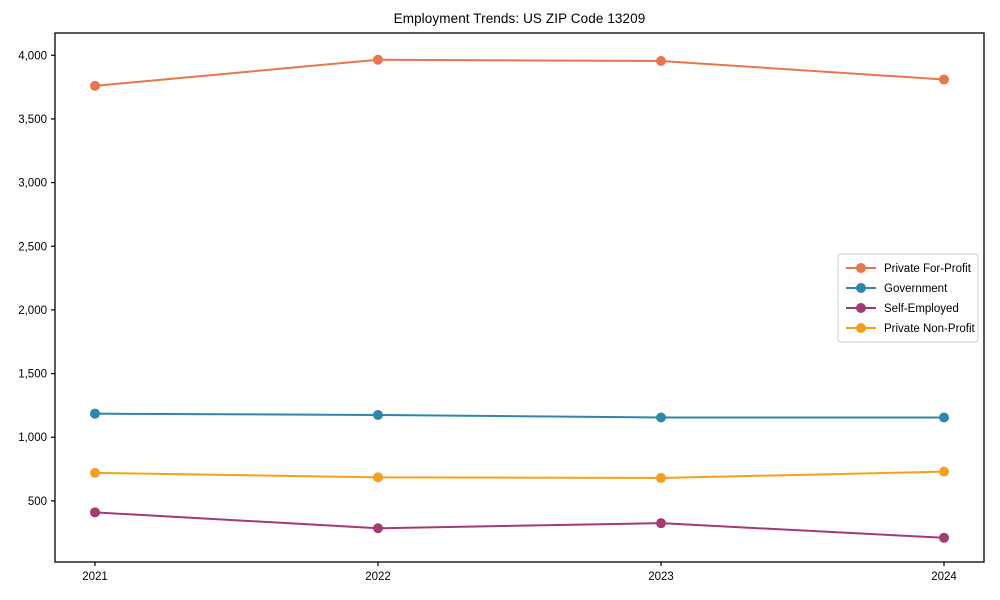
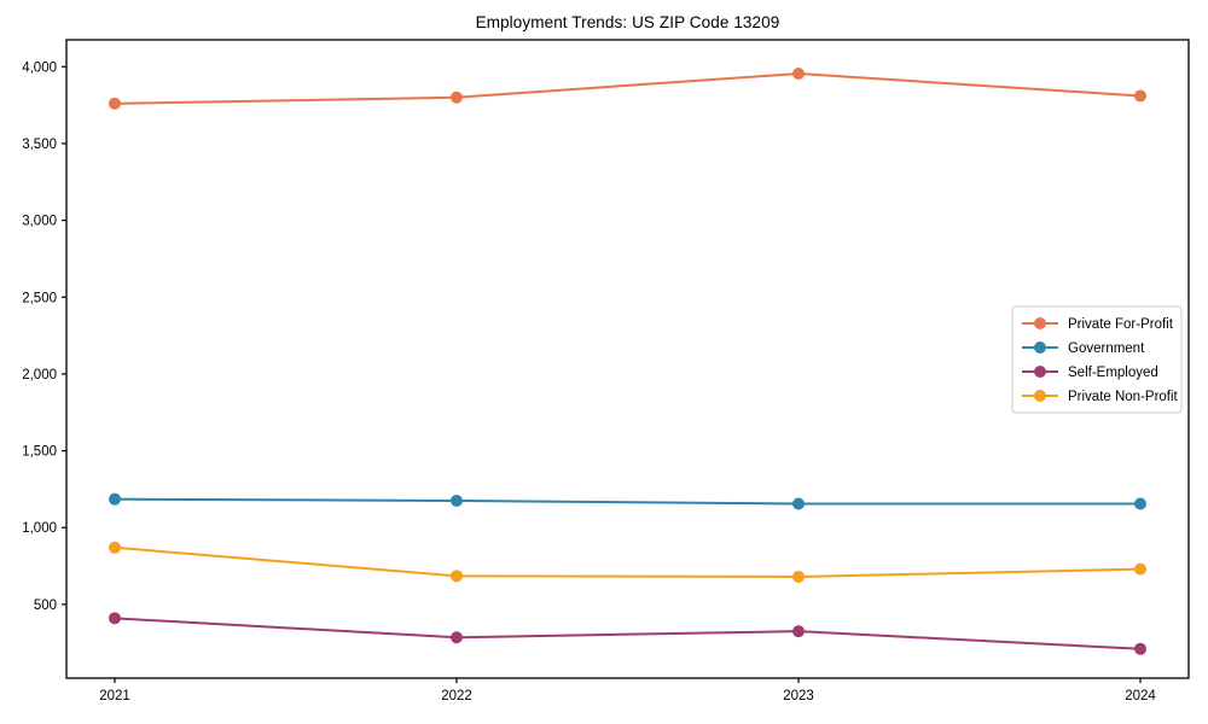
Private Non-Profit/2021: 720 -> 870
Private For-Profit/2022: 3960 -> 3800
